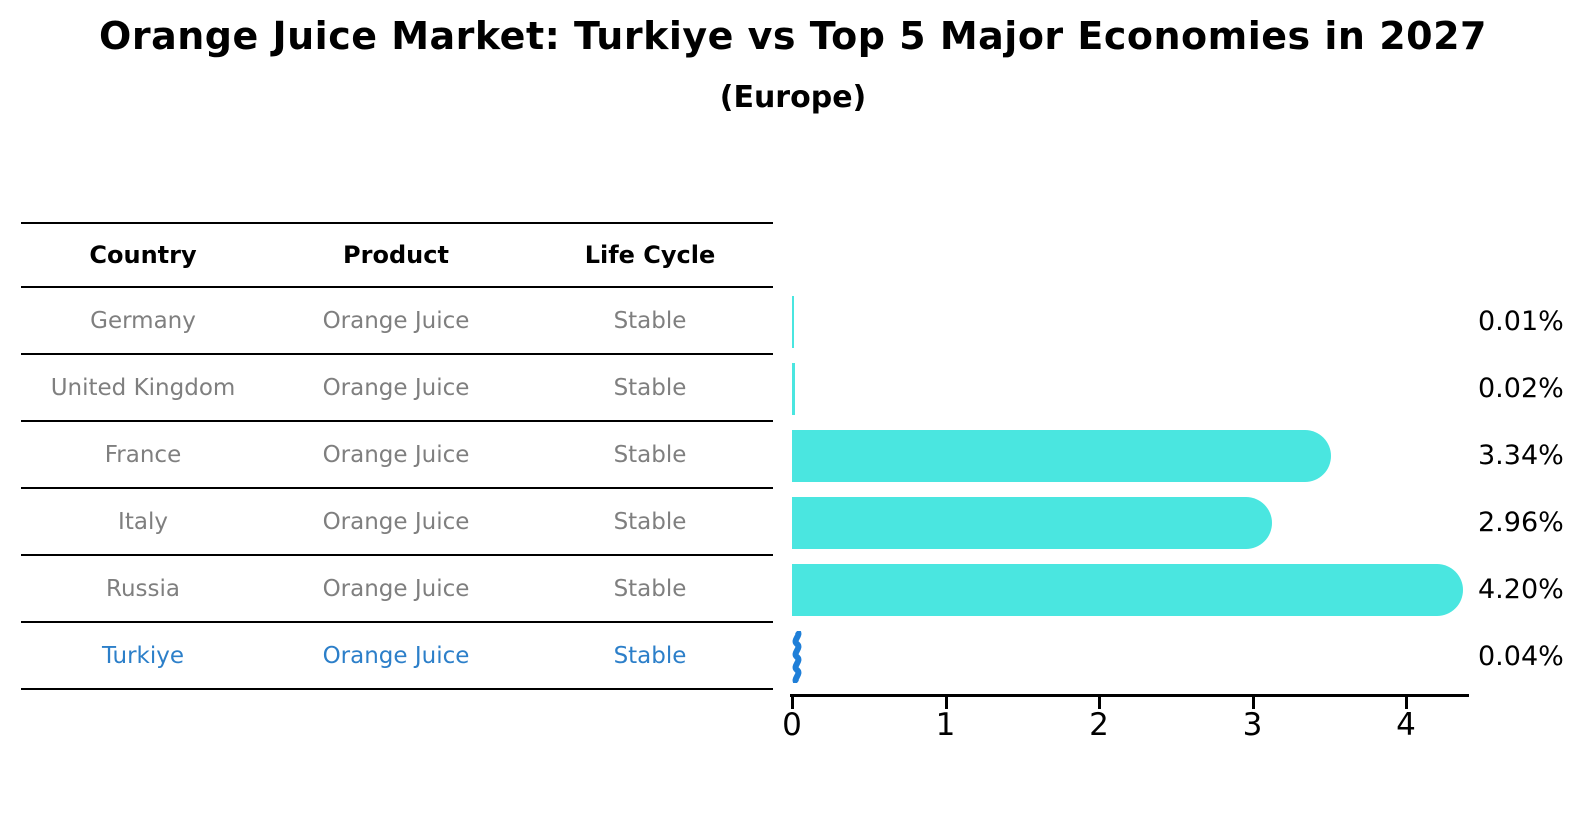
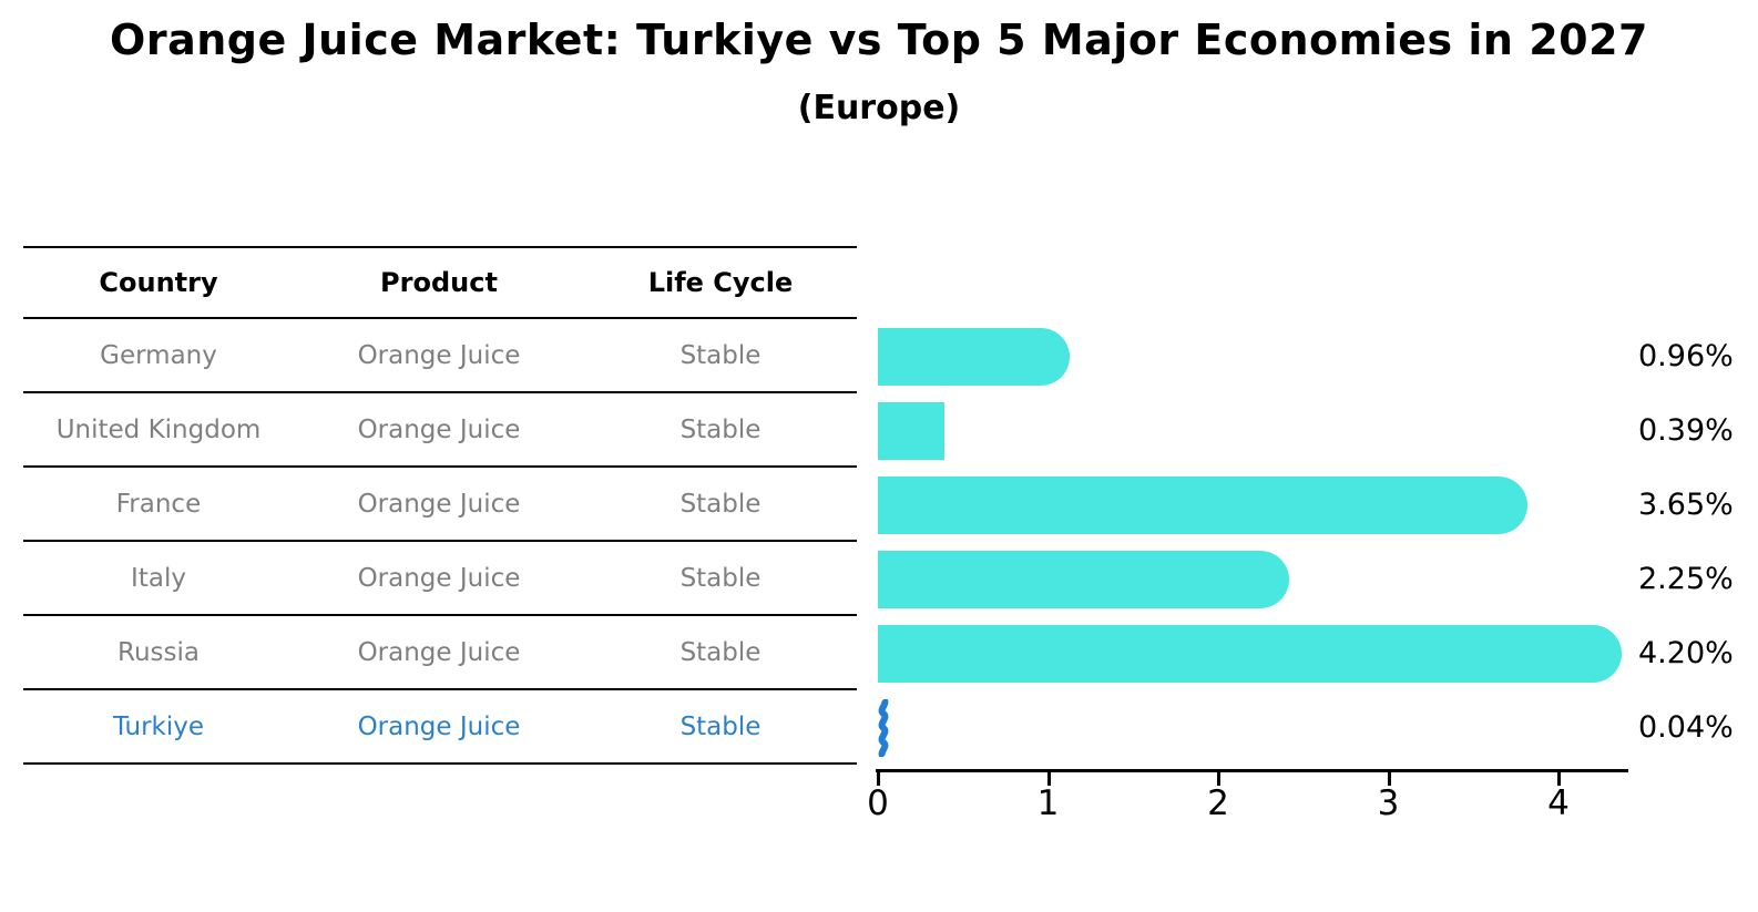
Germany: 0.01% -> 0.96%
United Kingdom: 0.02% -> 0.39%
France: 3.34% -> 3.65%
Italy: 2.96% -> 2.25%
